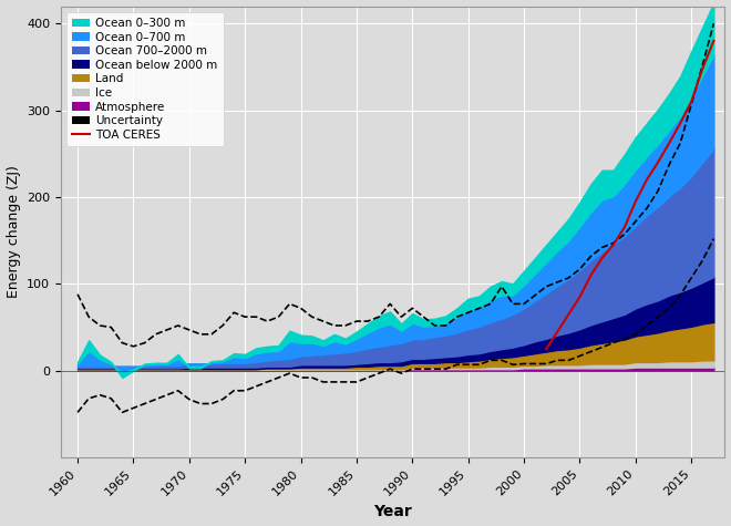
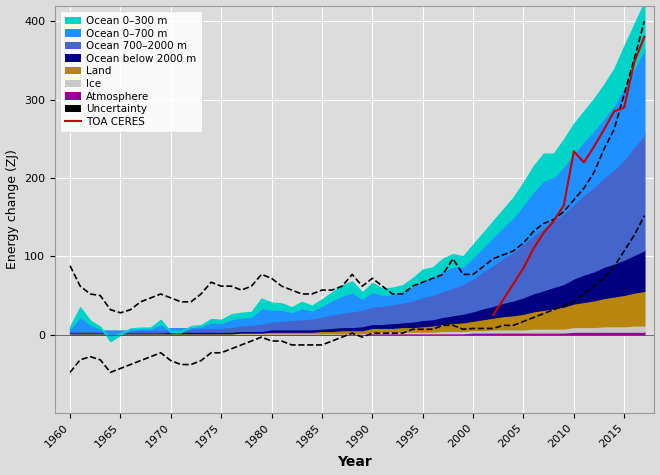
TOA CERES/2010: 195 -> 234
TOA CERES/2015: 310 -> 290
